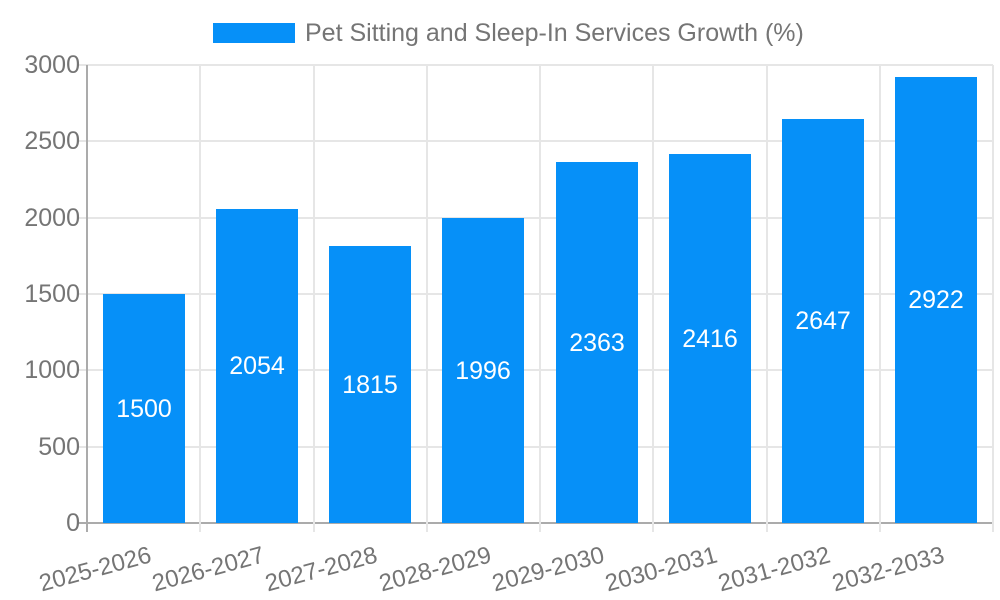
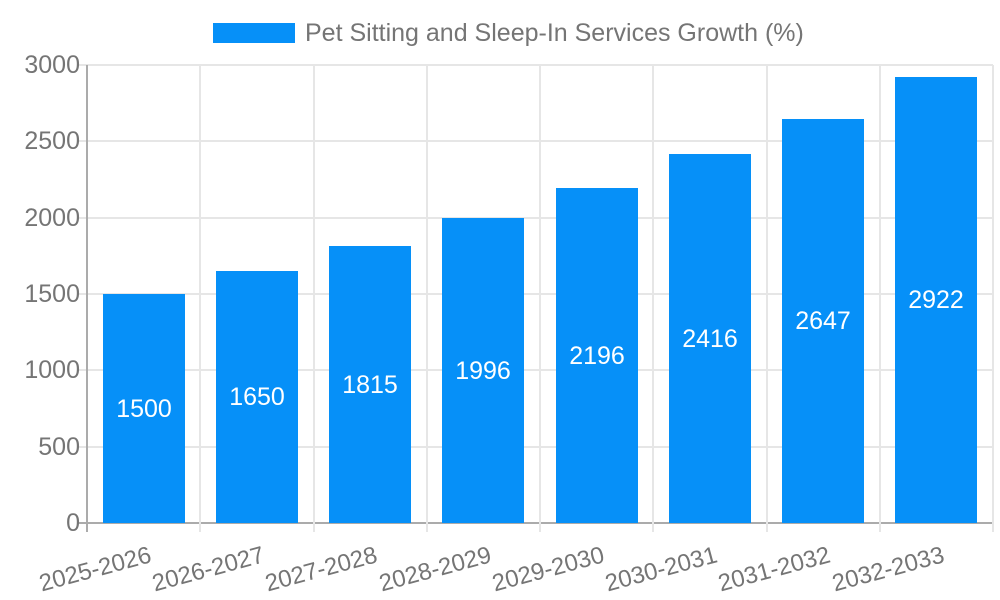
2026-2027: 2054 -> 1650
2029-2030: 2363 -> 2196
